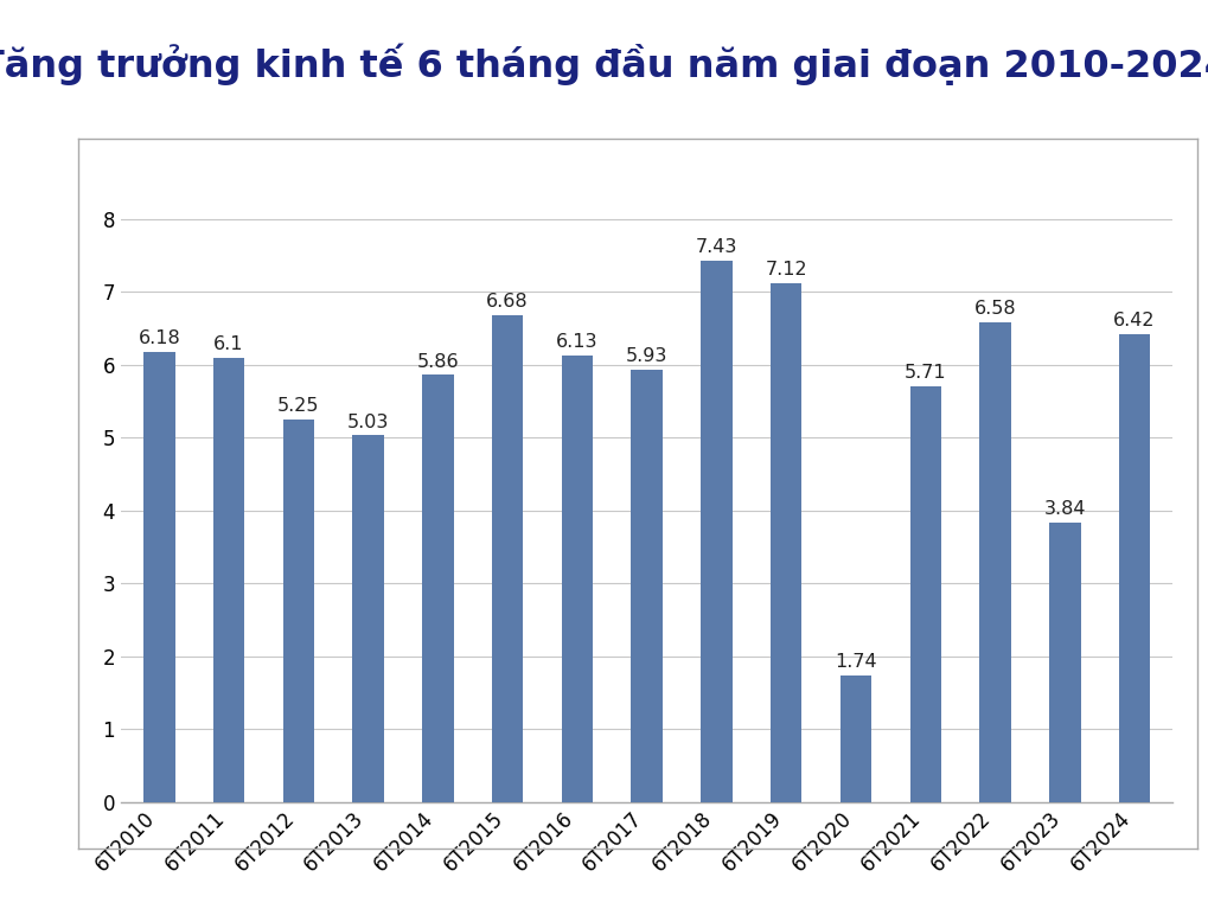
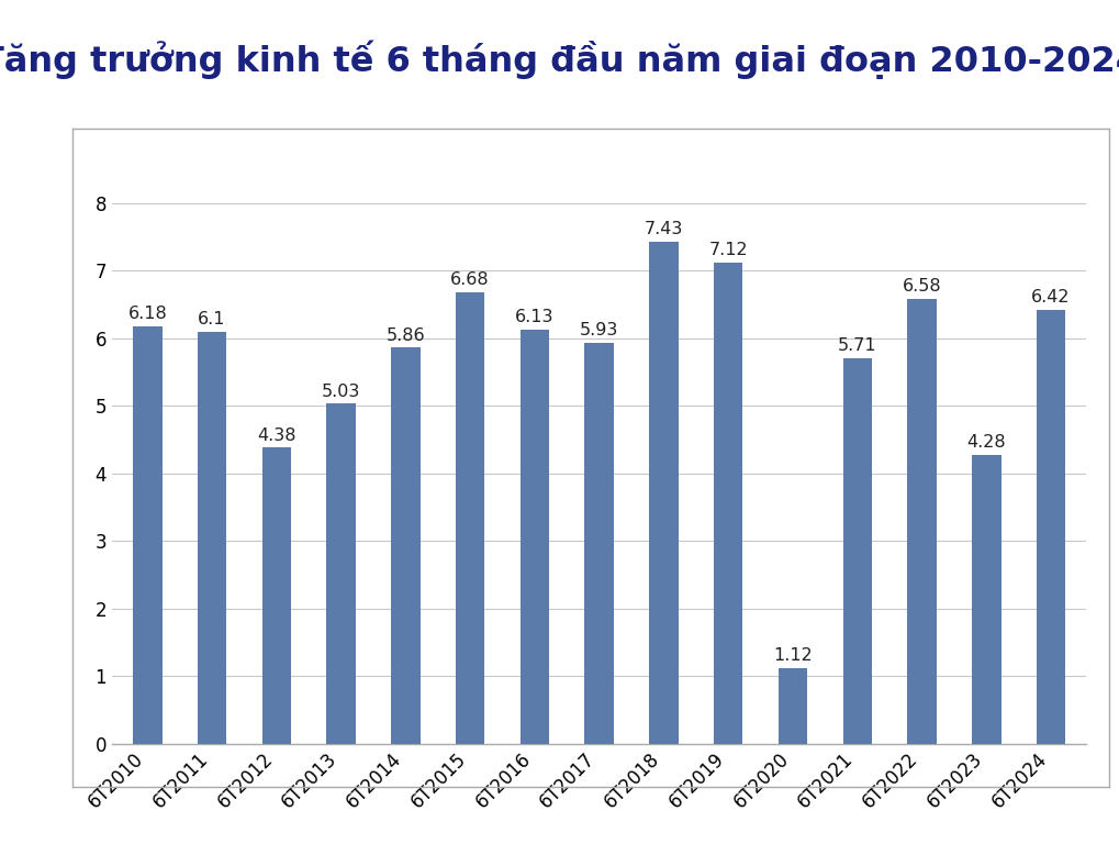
6T2012: 5.25 -> 4.38
6T2020: 1.74 -> 1.12
6T2023: 3.84 -> 4.28
